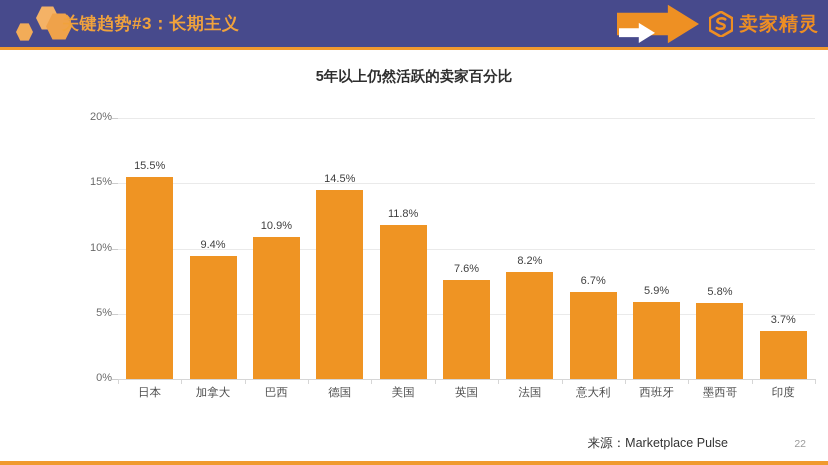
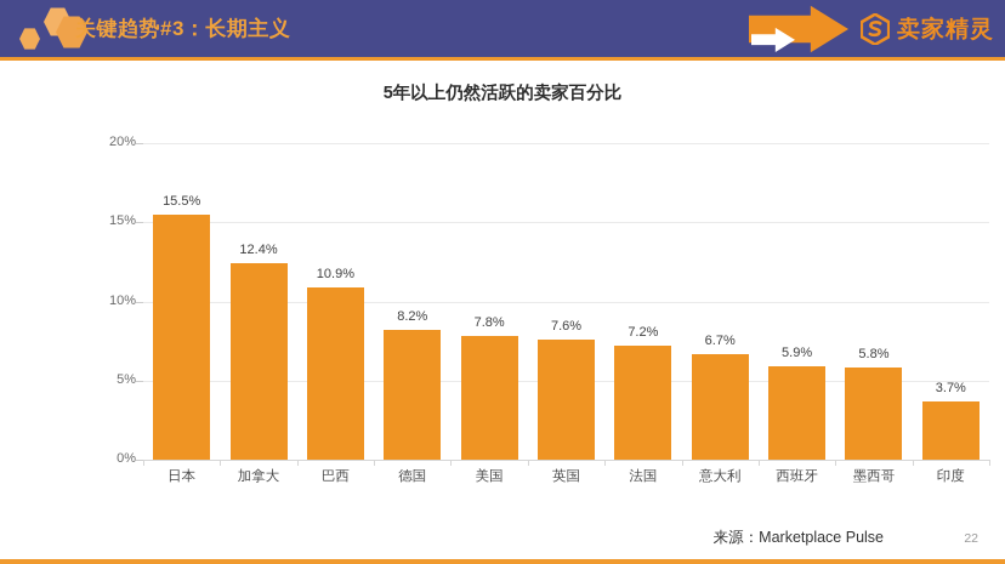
加拿大: 9.4% -> 12.4%
德国: 14.5% -> 8.2%
美国: 11.8% -> 7.8%
法国: 8.2% -> 7.2%
